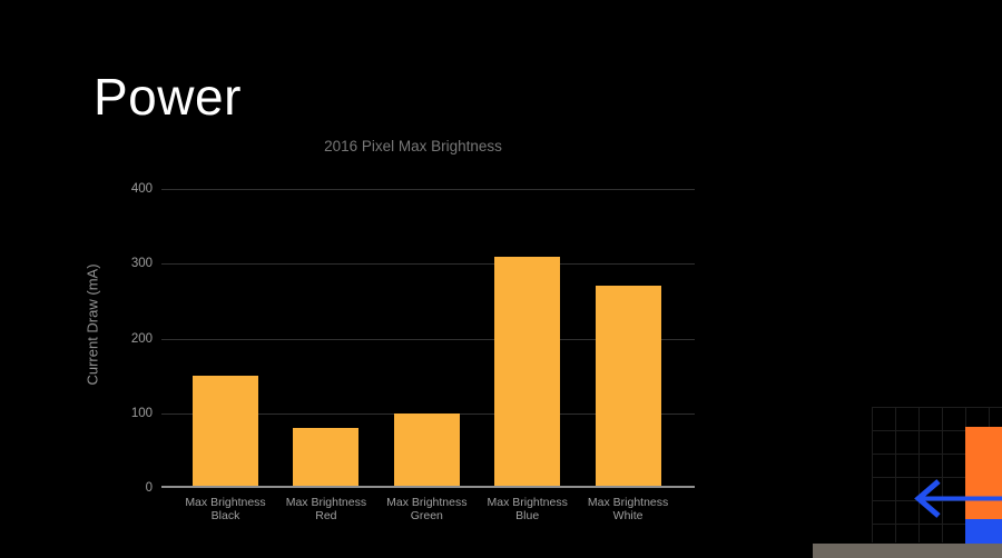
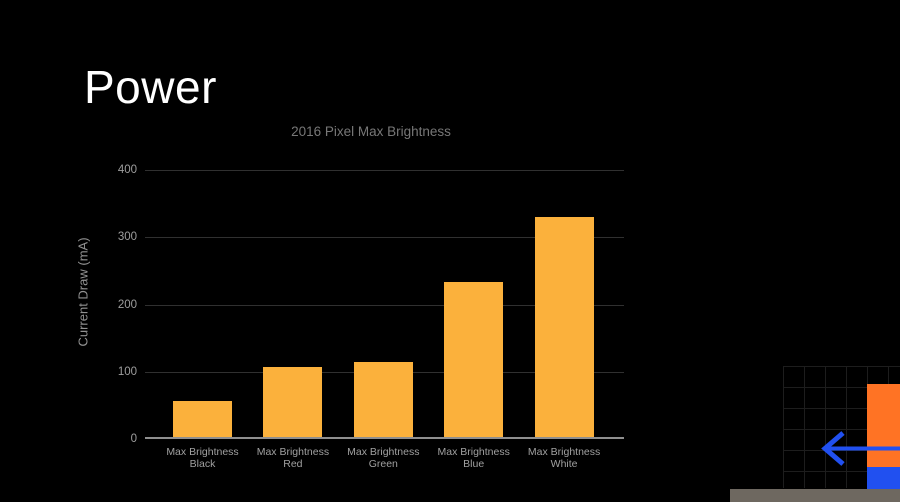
Max Brightness Black: 150 -> 60
Max Brightness Red: 80 -> 110
Max Brightness Green: 100 -> 120
Max Brightness Blue: 310 -> 230
Max Brightness White: 270 -> 330
